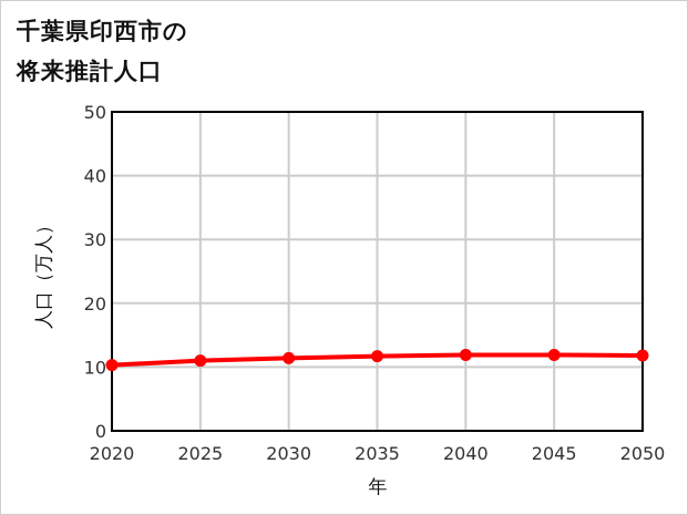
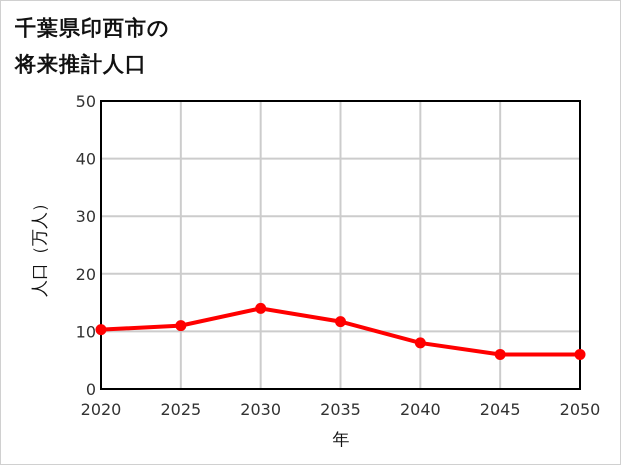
2030: 11 -> 14
2040: 12 -> 8
2045: 12 -> 6
2050: 12 -> 6
